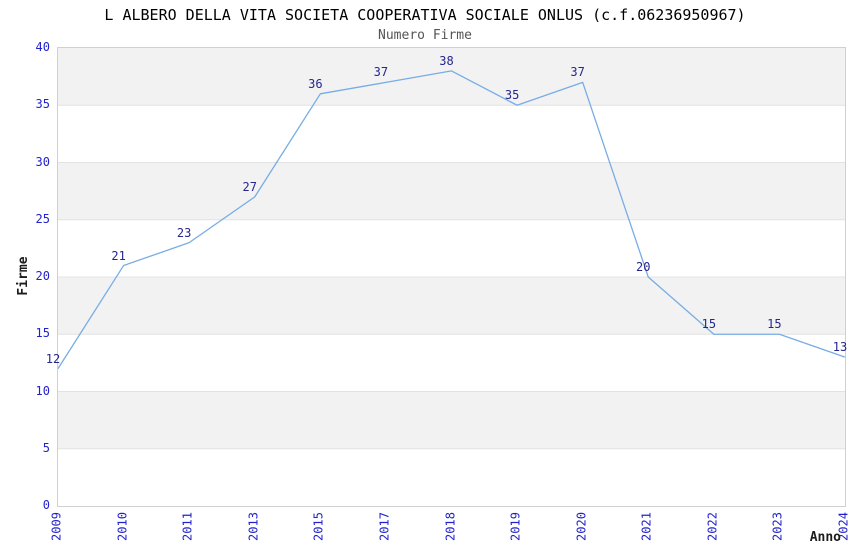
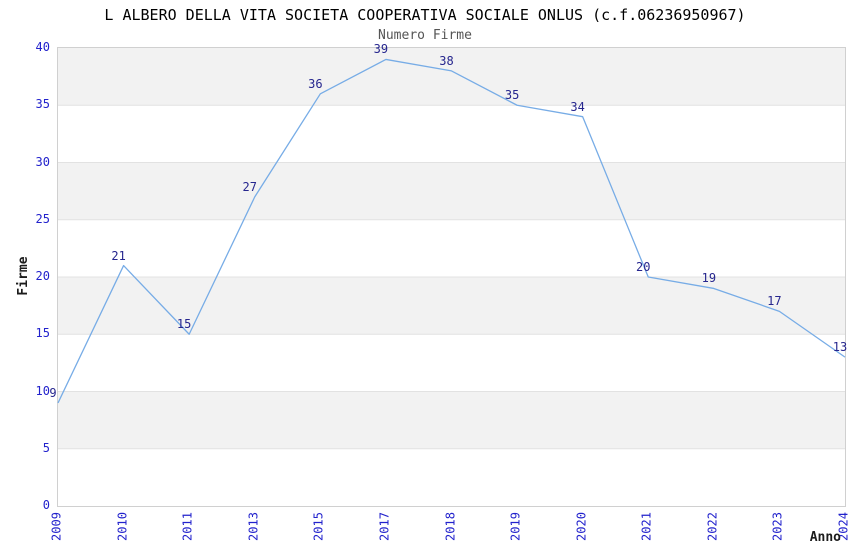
2009: 12 -> 9
2011: 23 -> 15
2017: 37 -> 39
2020: 37 -> 34
2022: 15 -> 19
2023: 15 -> 17
